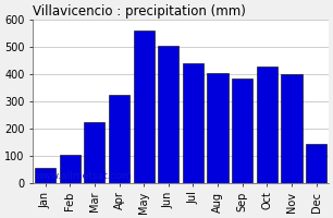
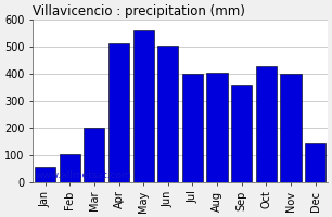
Mar: 225 -> 200
Apr: 325 -> 515
Jul: 440 -> 400
Sep: 385 -> 360
